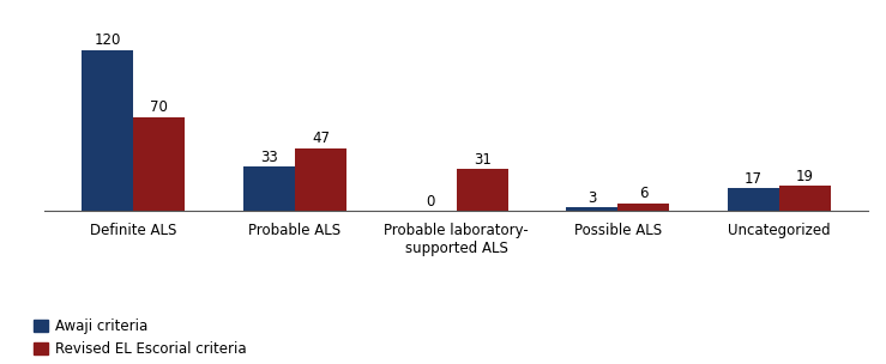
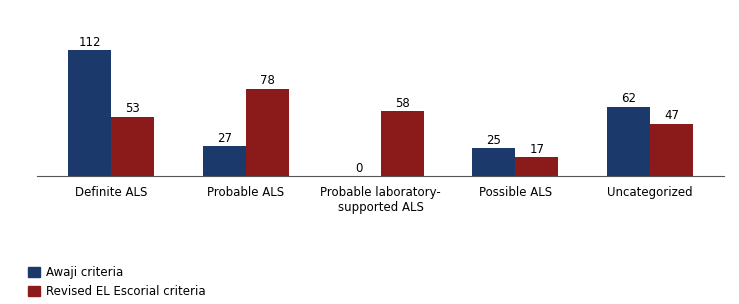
Awaji criteria/Definite ALS: 120 -> 112
Revised EL Escorial criteria/Definite ALS: 70 -> 53
Awaji criteria/Probable ALS: 33 -> 27
Revised EL Escorial criteria/Probable ALS: 47 -> 78
Revised EL Escorial criteria/Probable laboratory- supported ALS: 31 -> 58
Awaji criteria/Possible ALS: 3 -> 25
Revised EL Escorial criteria/Possible ALS: 6 -> 17
Awaji criteria/Uncategorized: 17 -> 62
Revised EL Escorial criteria/Uncategorized: 19 -> 47
